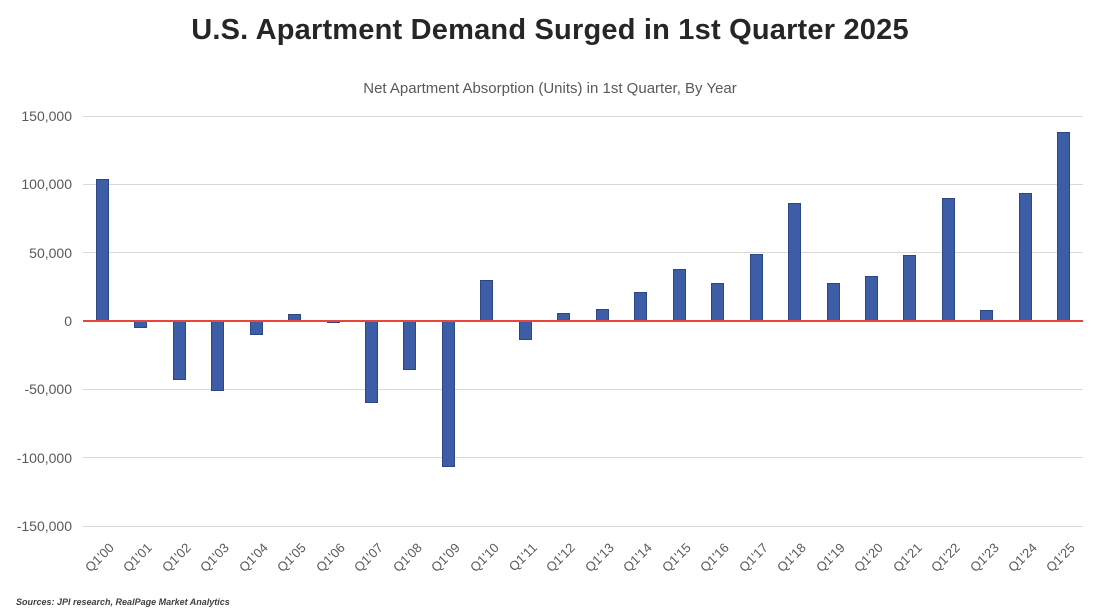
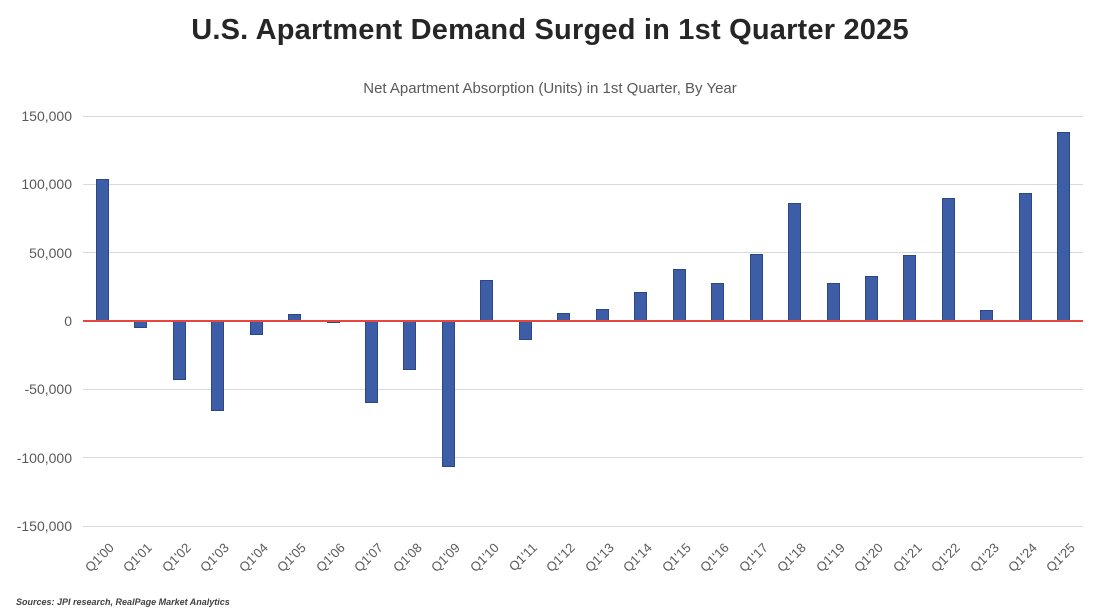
Q1'03: -51000 -> -66000
